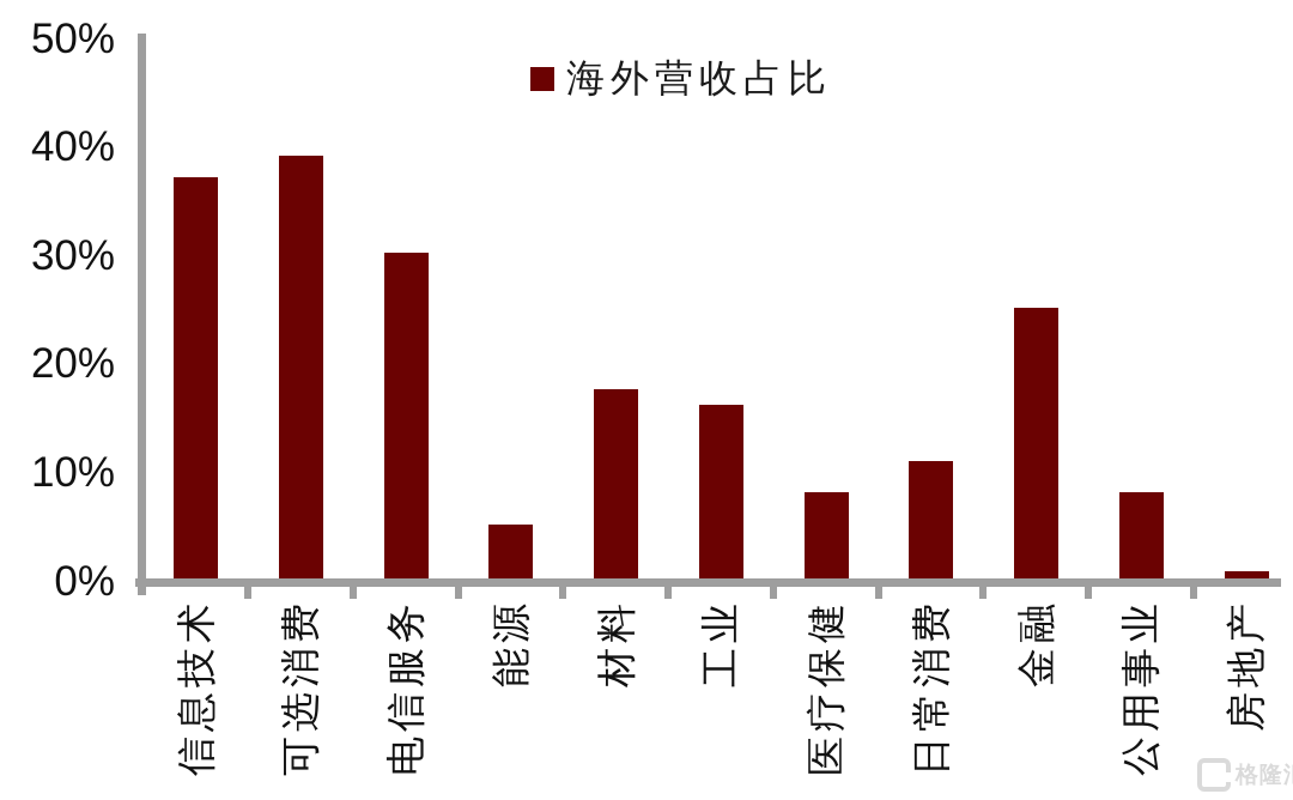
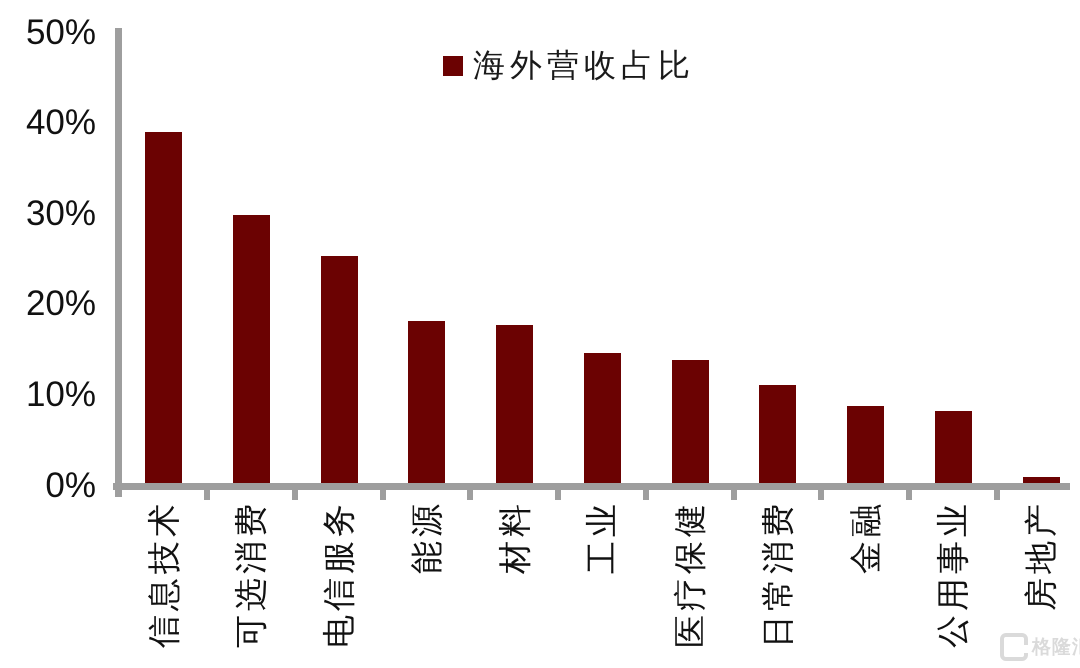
信息技术: 37% -> 39%
可选消费: 39% -> 30%
电信服务: 30% -> 25%
能源: 5% -> 18%
工业: 16% -> 14%
医疗保健: 8% -> 14%
金融: 25% -> 8%
